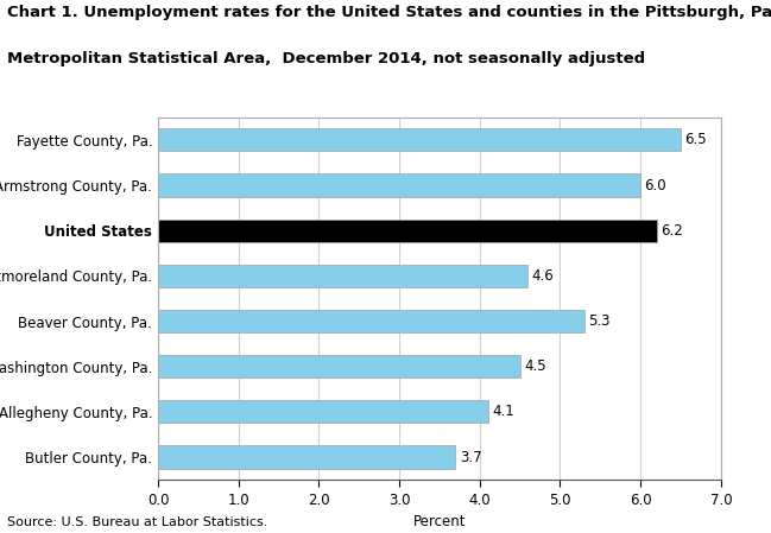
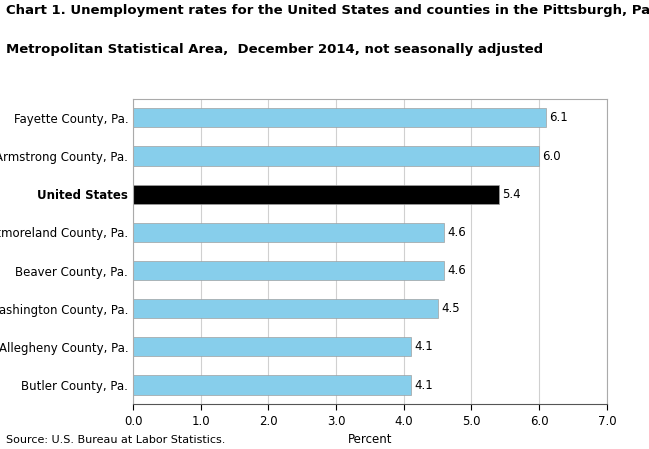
Fayette County, Pa.: 6.5 -> 6.1
United States: 6.2 -> 5.4
Beaver County, Pa.: 5.3 -> 4.6
Butler County, Pa.: 3.7 -> 4.1
